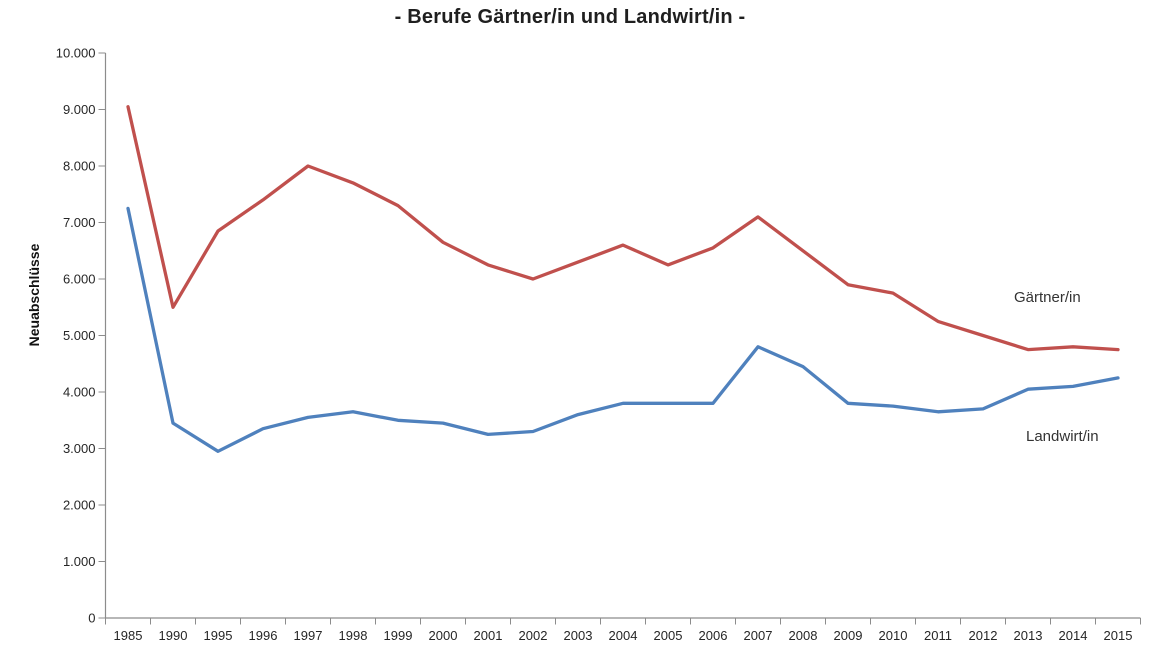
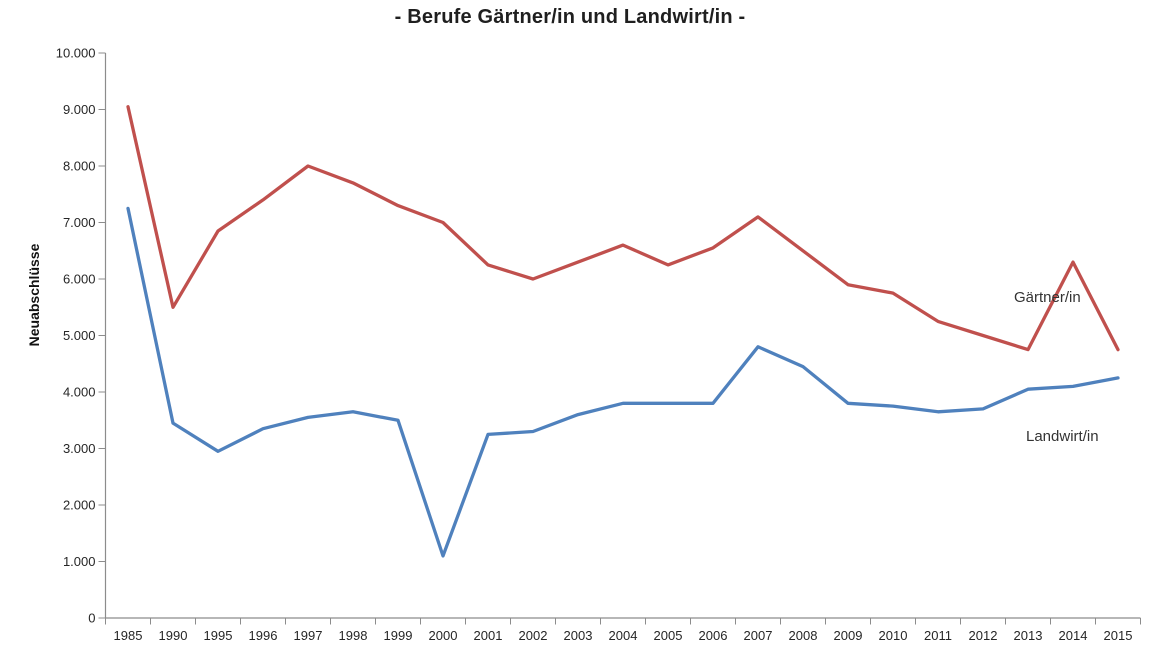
Gärtner/in/2000: 6600 -> 7000
Landwirt/in/2000: 3400 -> 1100
Gärtner/in/2014: 4800 -> 6300
